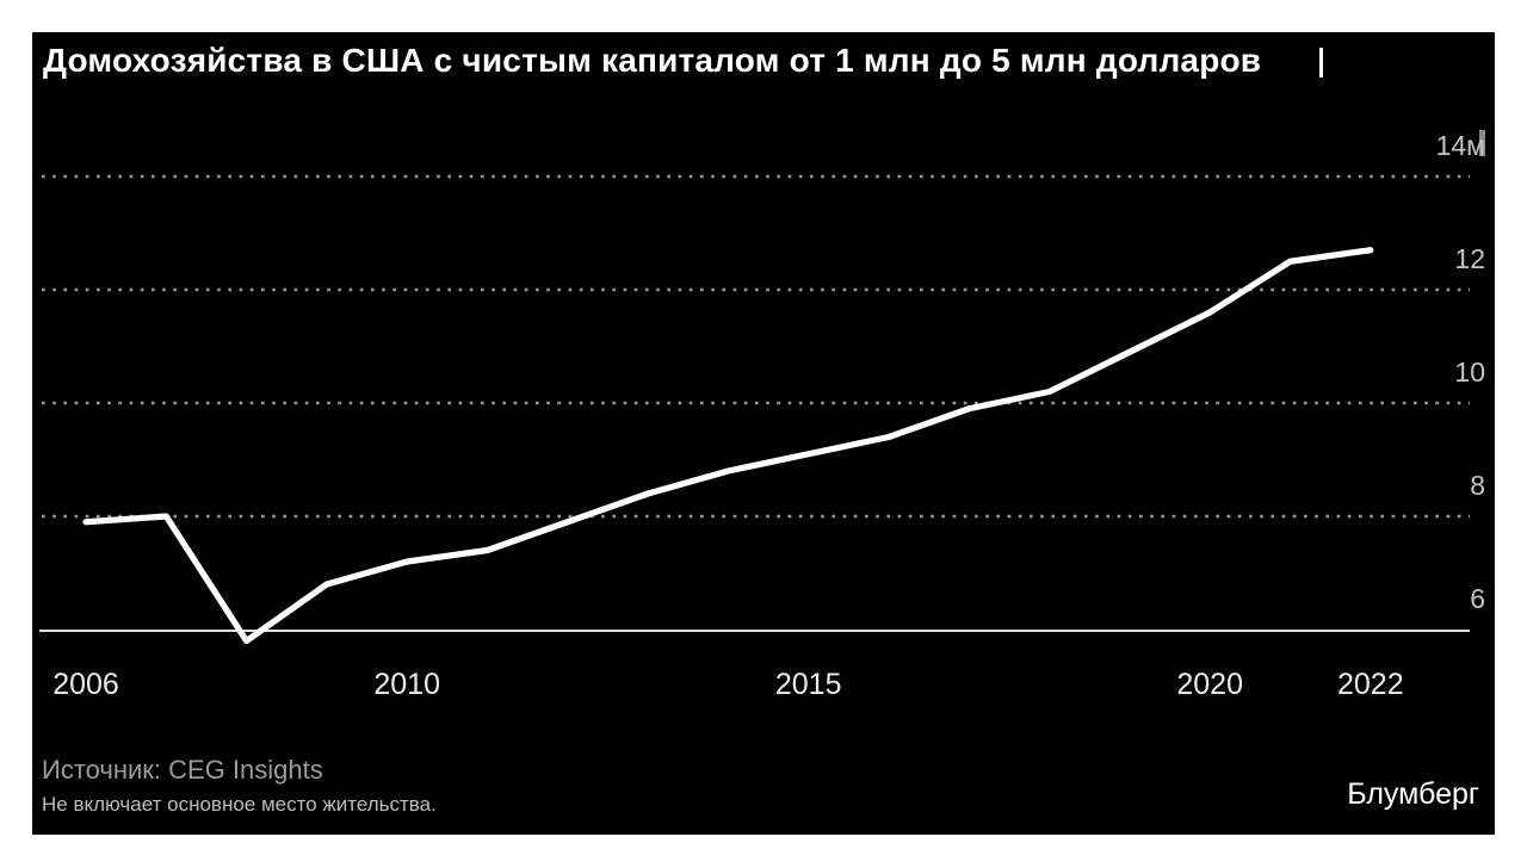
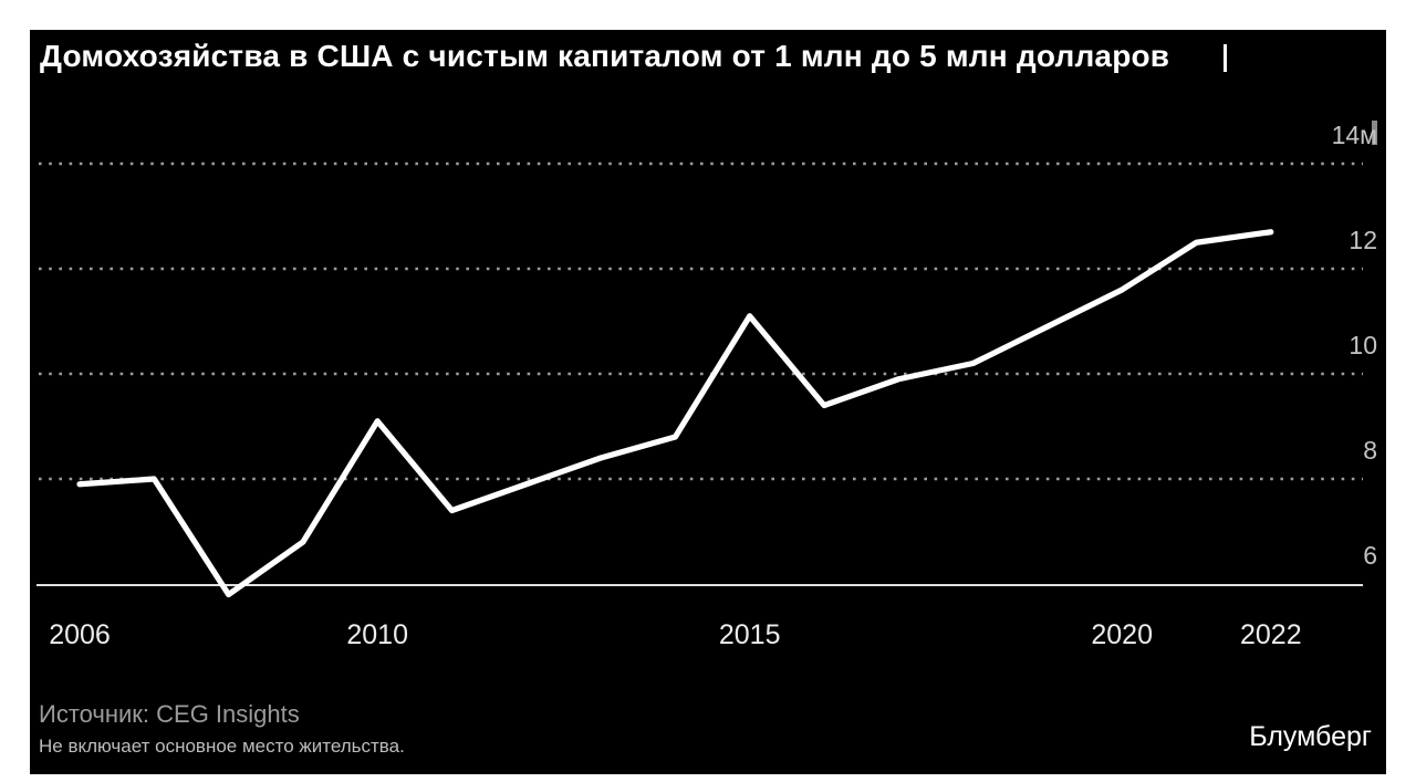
2010: 7.2 -> 9.1
2015: 9.1 -> 11.1
